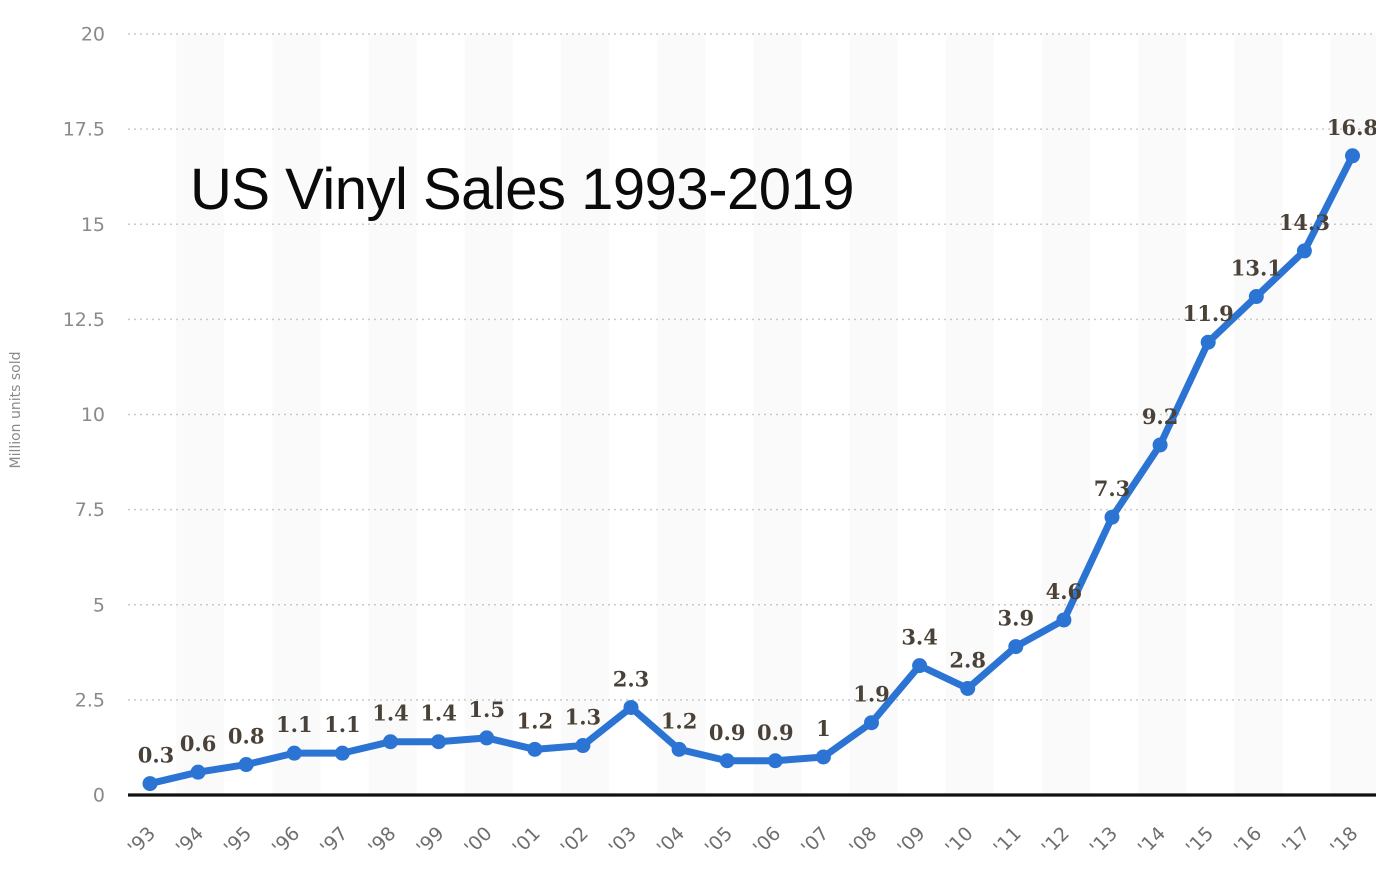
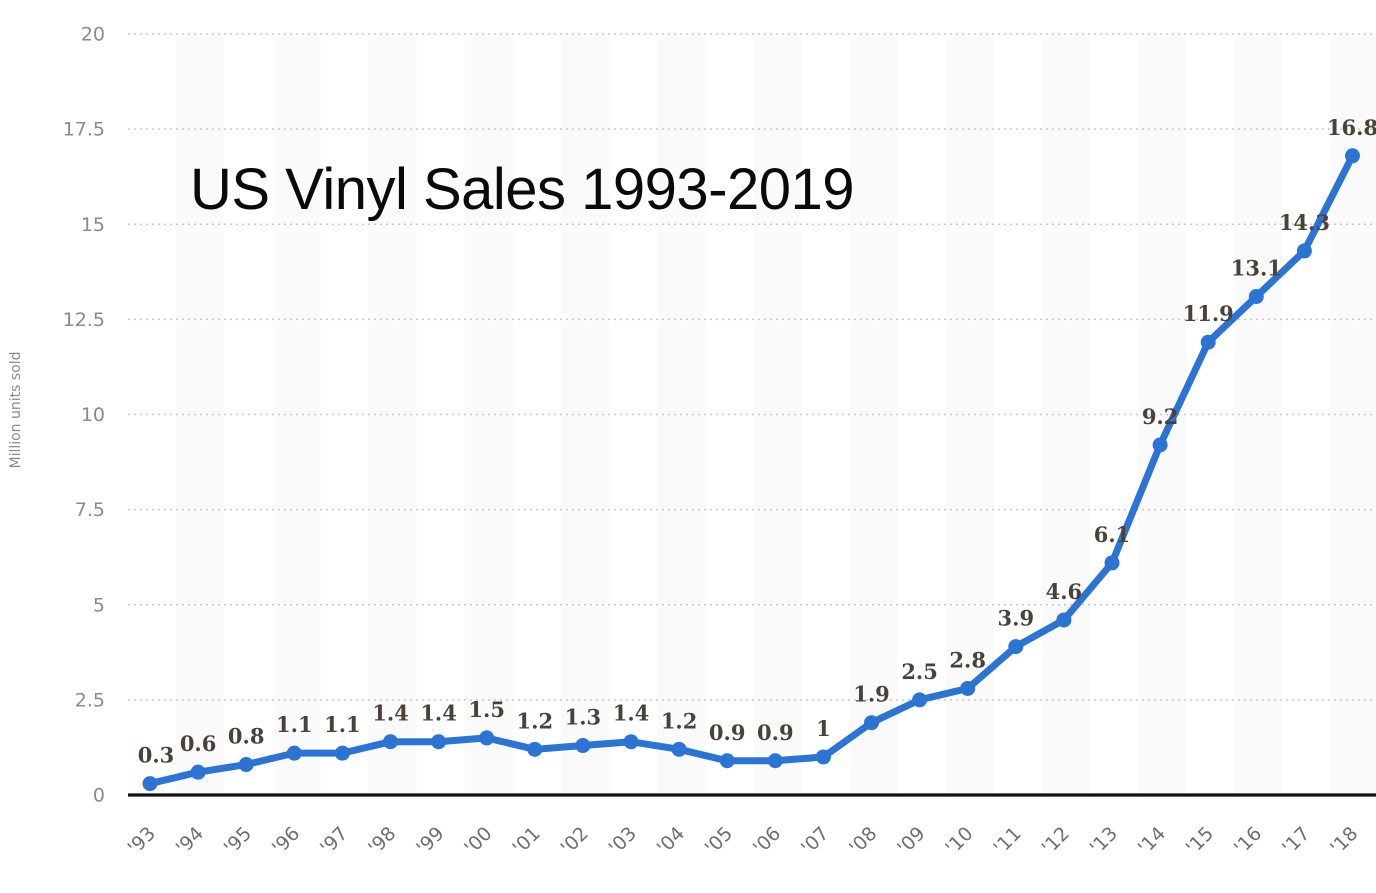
'03: 2.3 -> 1.4
'09: 3.4 -> 2.5
'13: 7.3 -> 6.1
